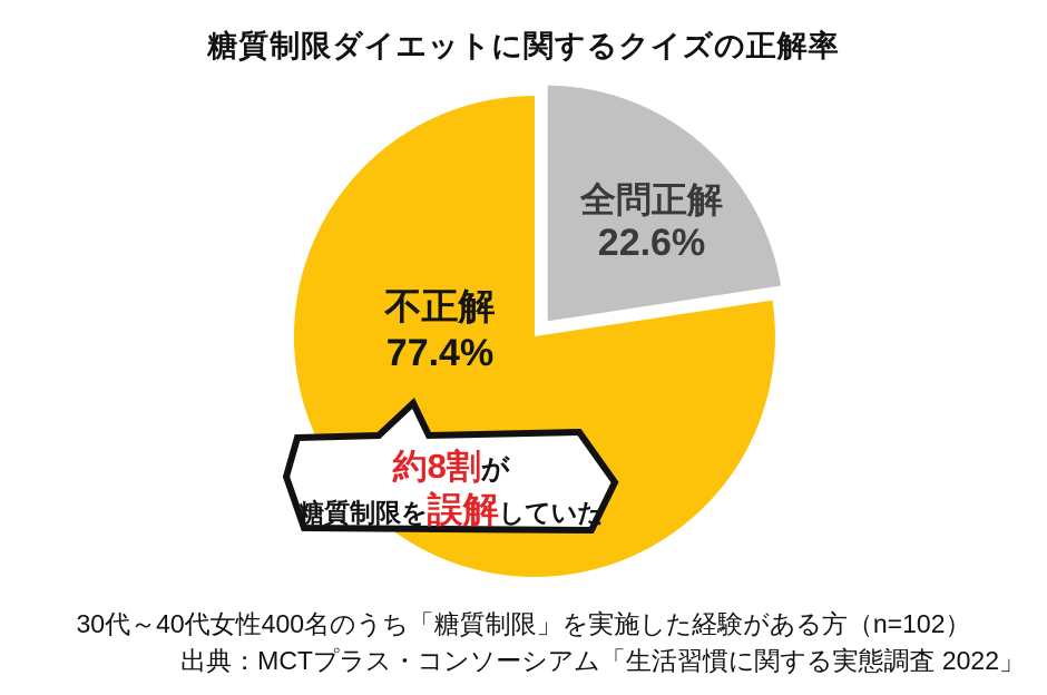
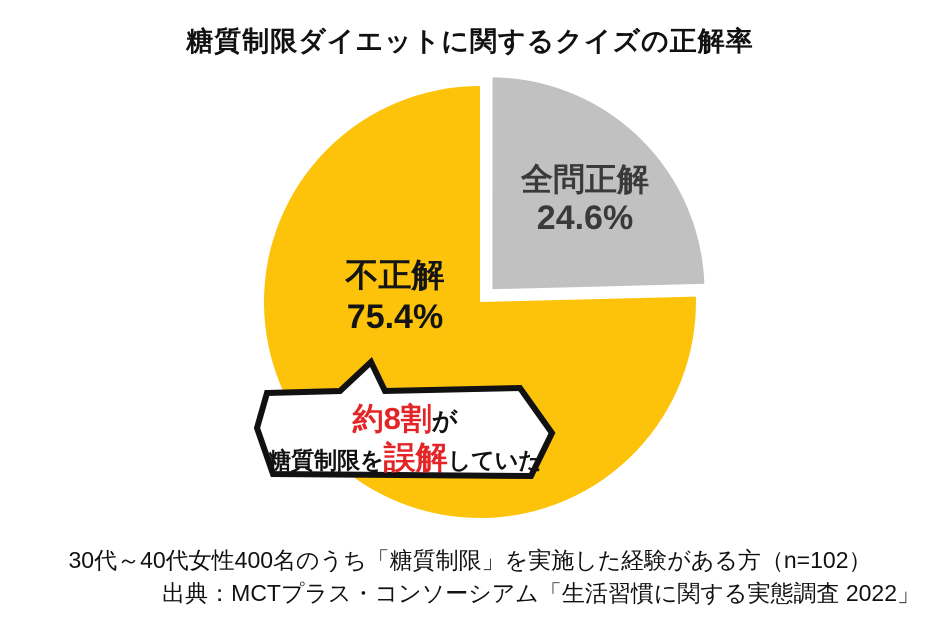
全問正解: 22.6% -> 24.6%
不正解: 77.4% -> 75.4%
